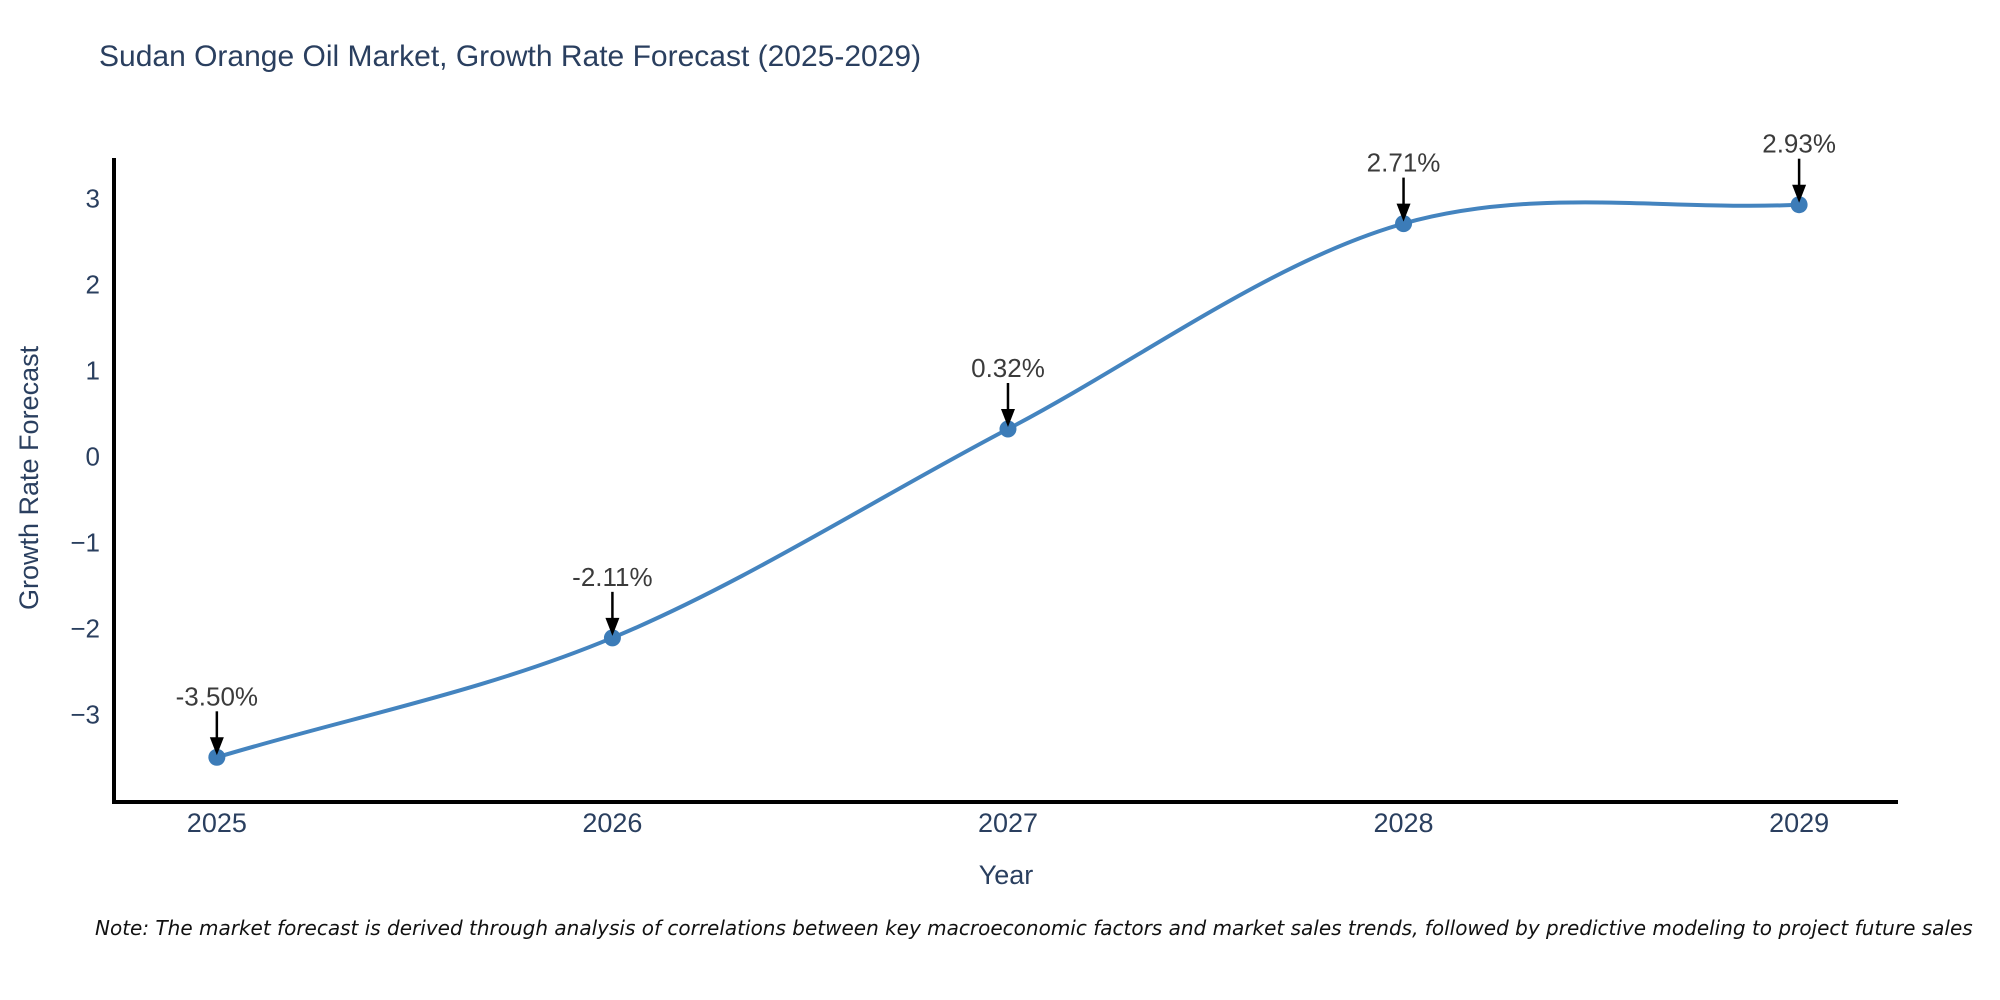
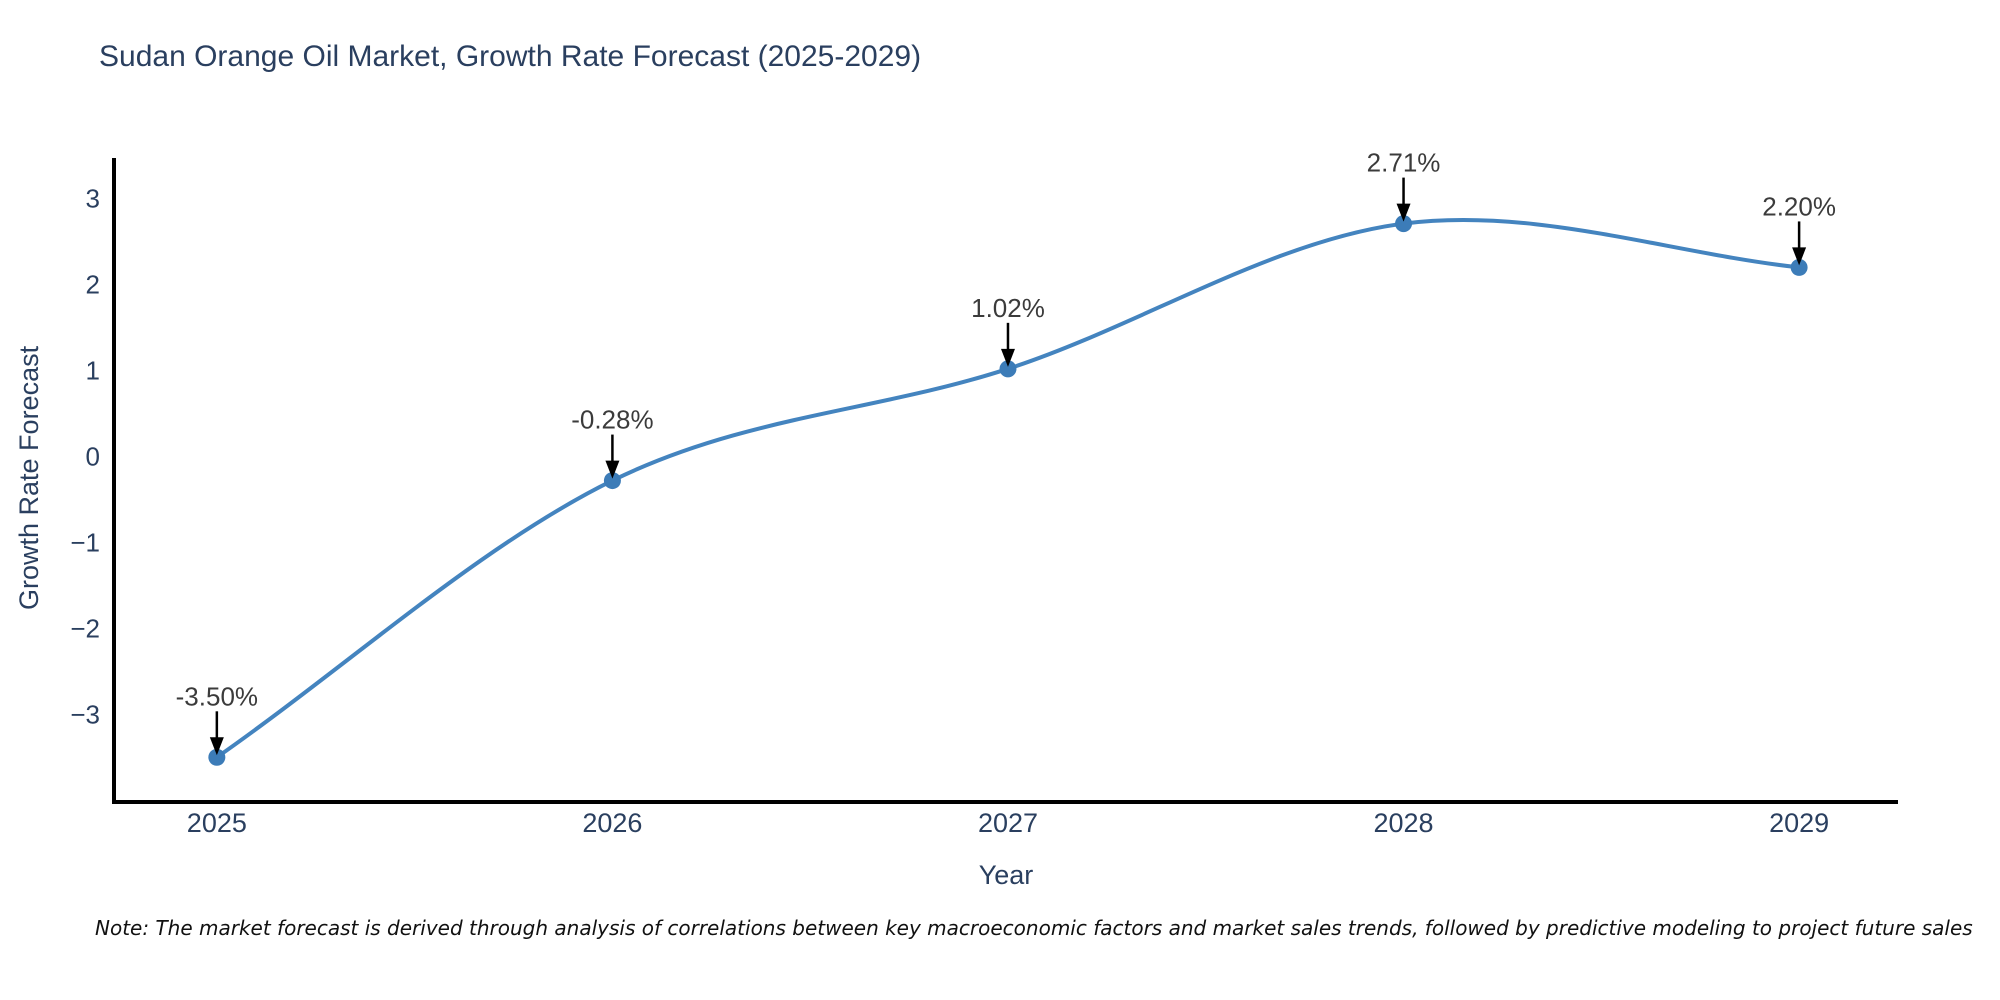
2026: -2.11% -> -0.28%
2027: 0.32% -> 1.02%
2029: 2.93% -> 2.20%
